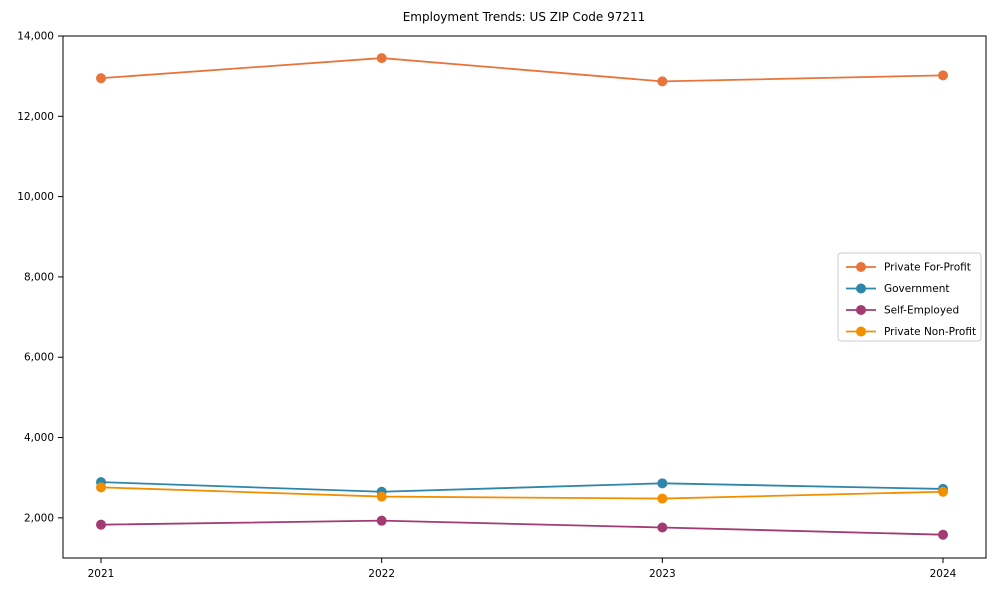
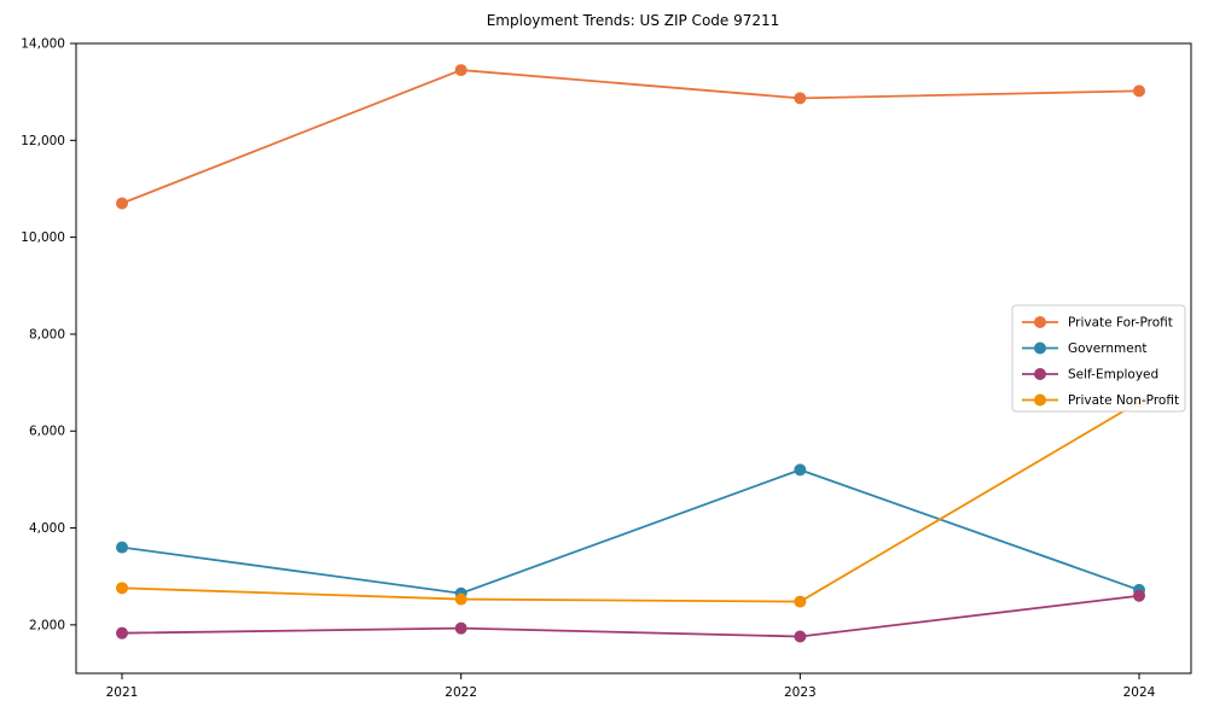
Private For-Profit/2021: 13000 -> 10700
Government/2021: 2900 -> 3600
Government/2023: 2900 -> 5200
Self-Employed/2024: 1600 -> 2600
Private Non-Profit/2024: 2600 -> 6600
